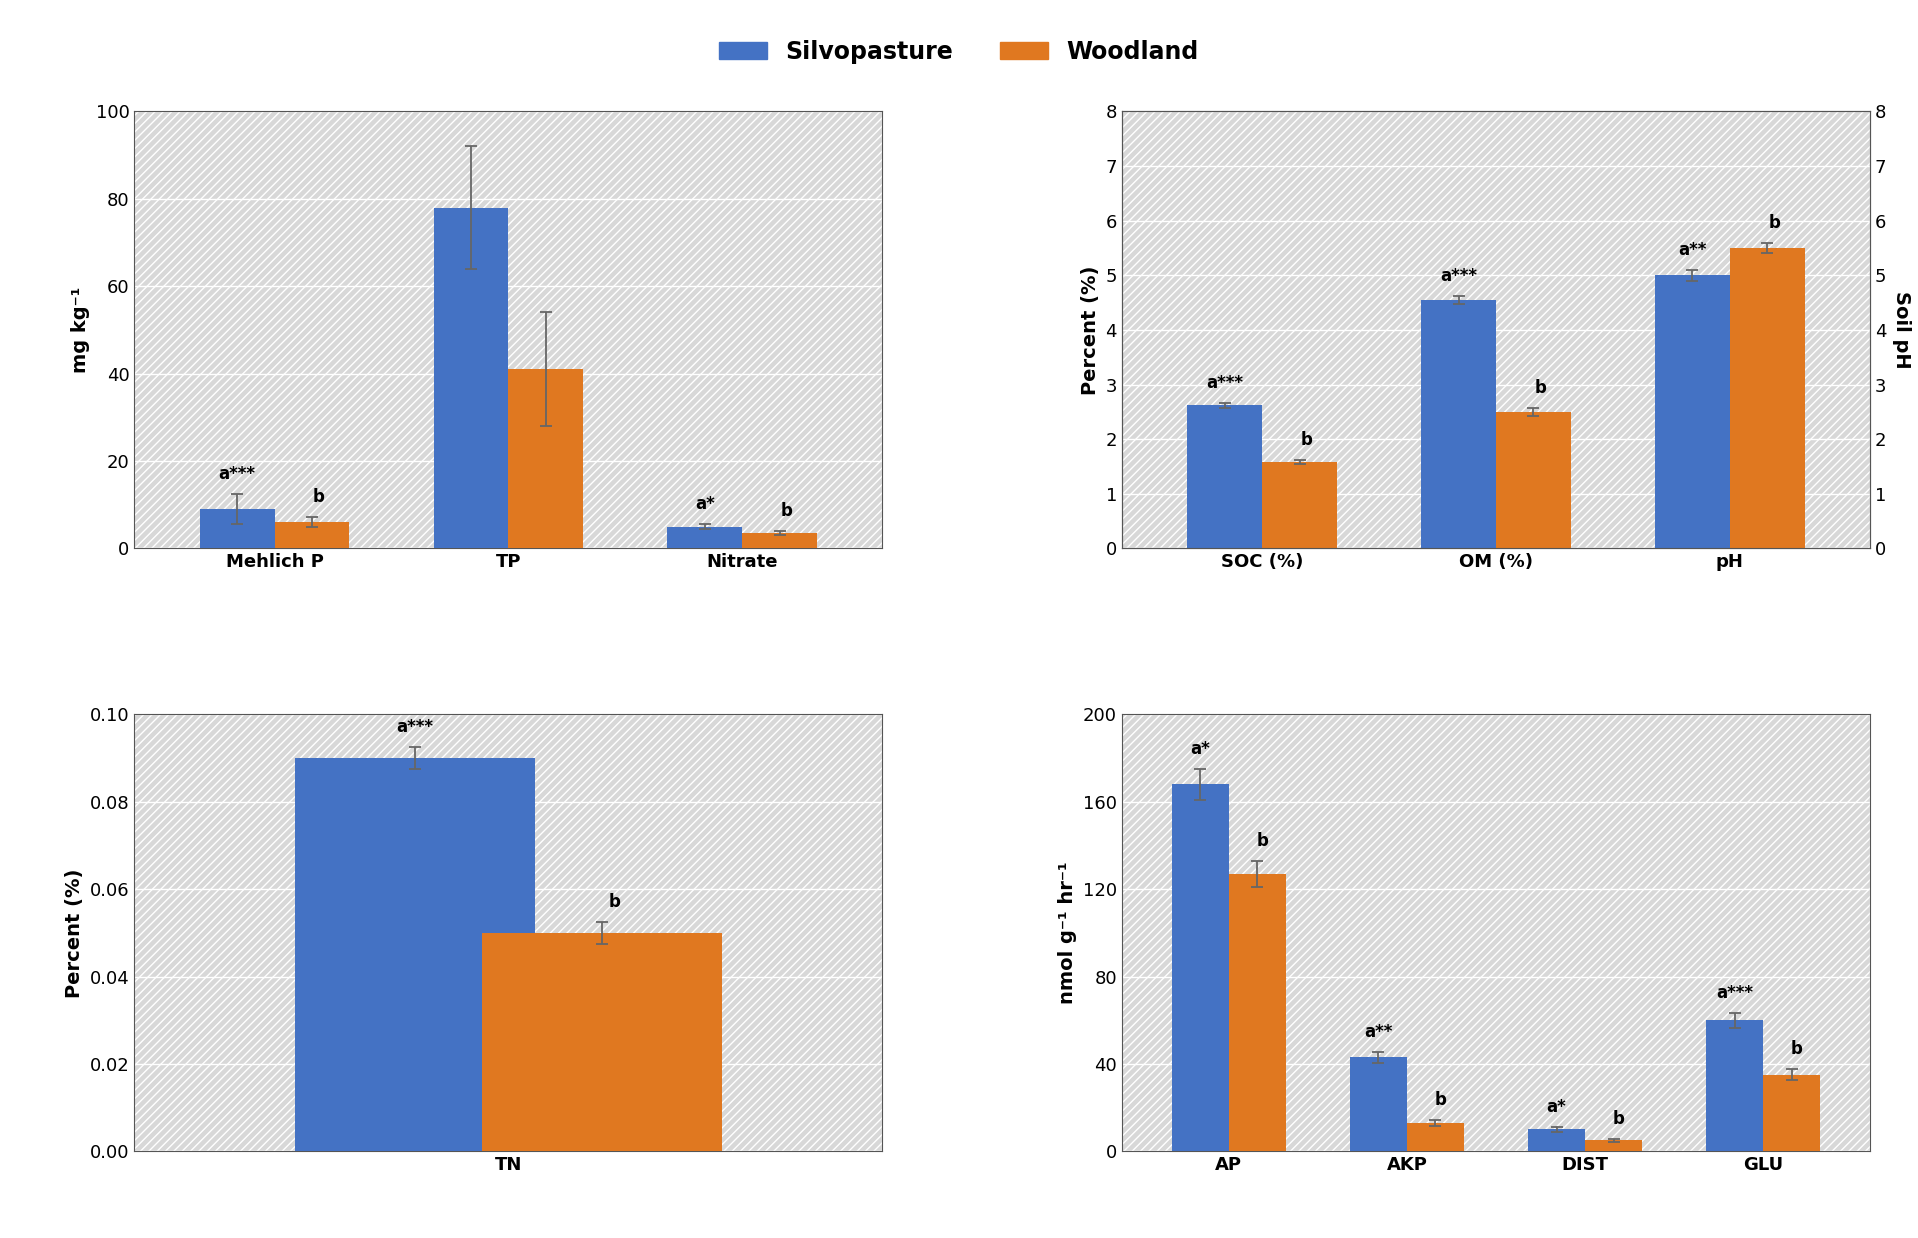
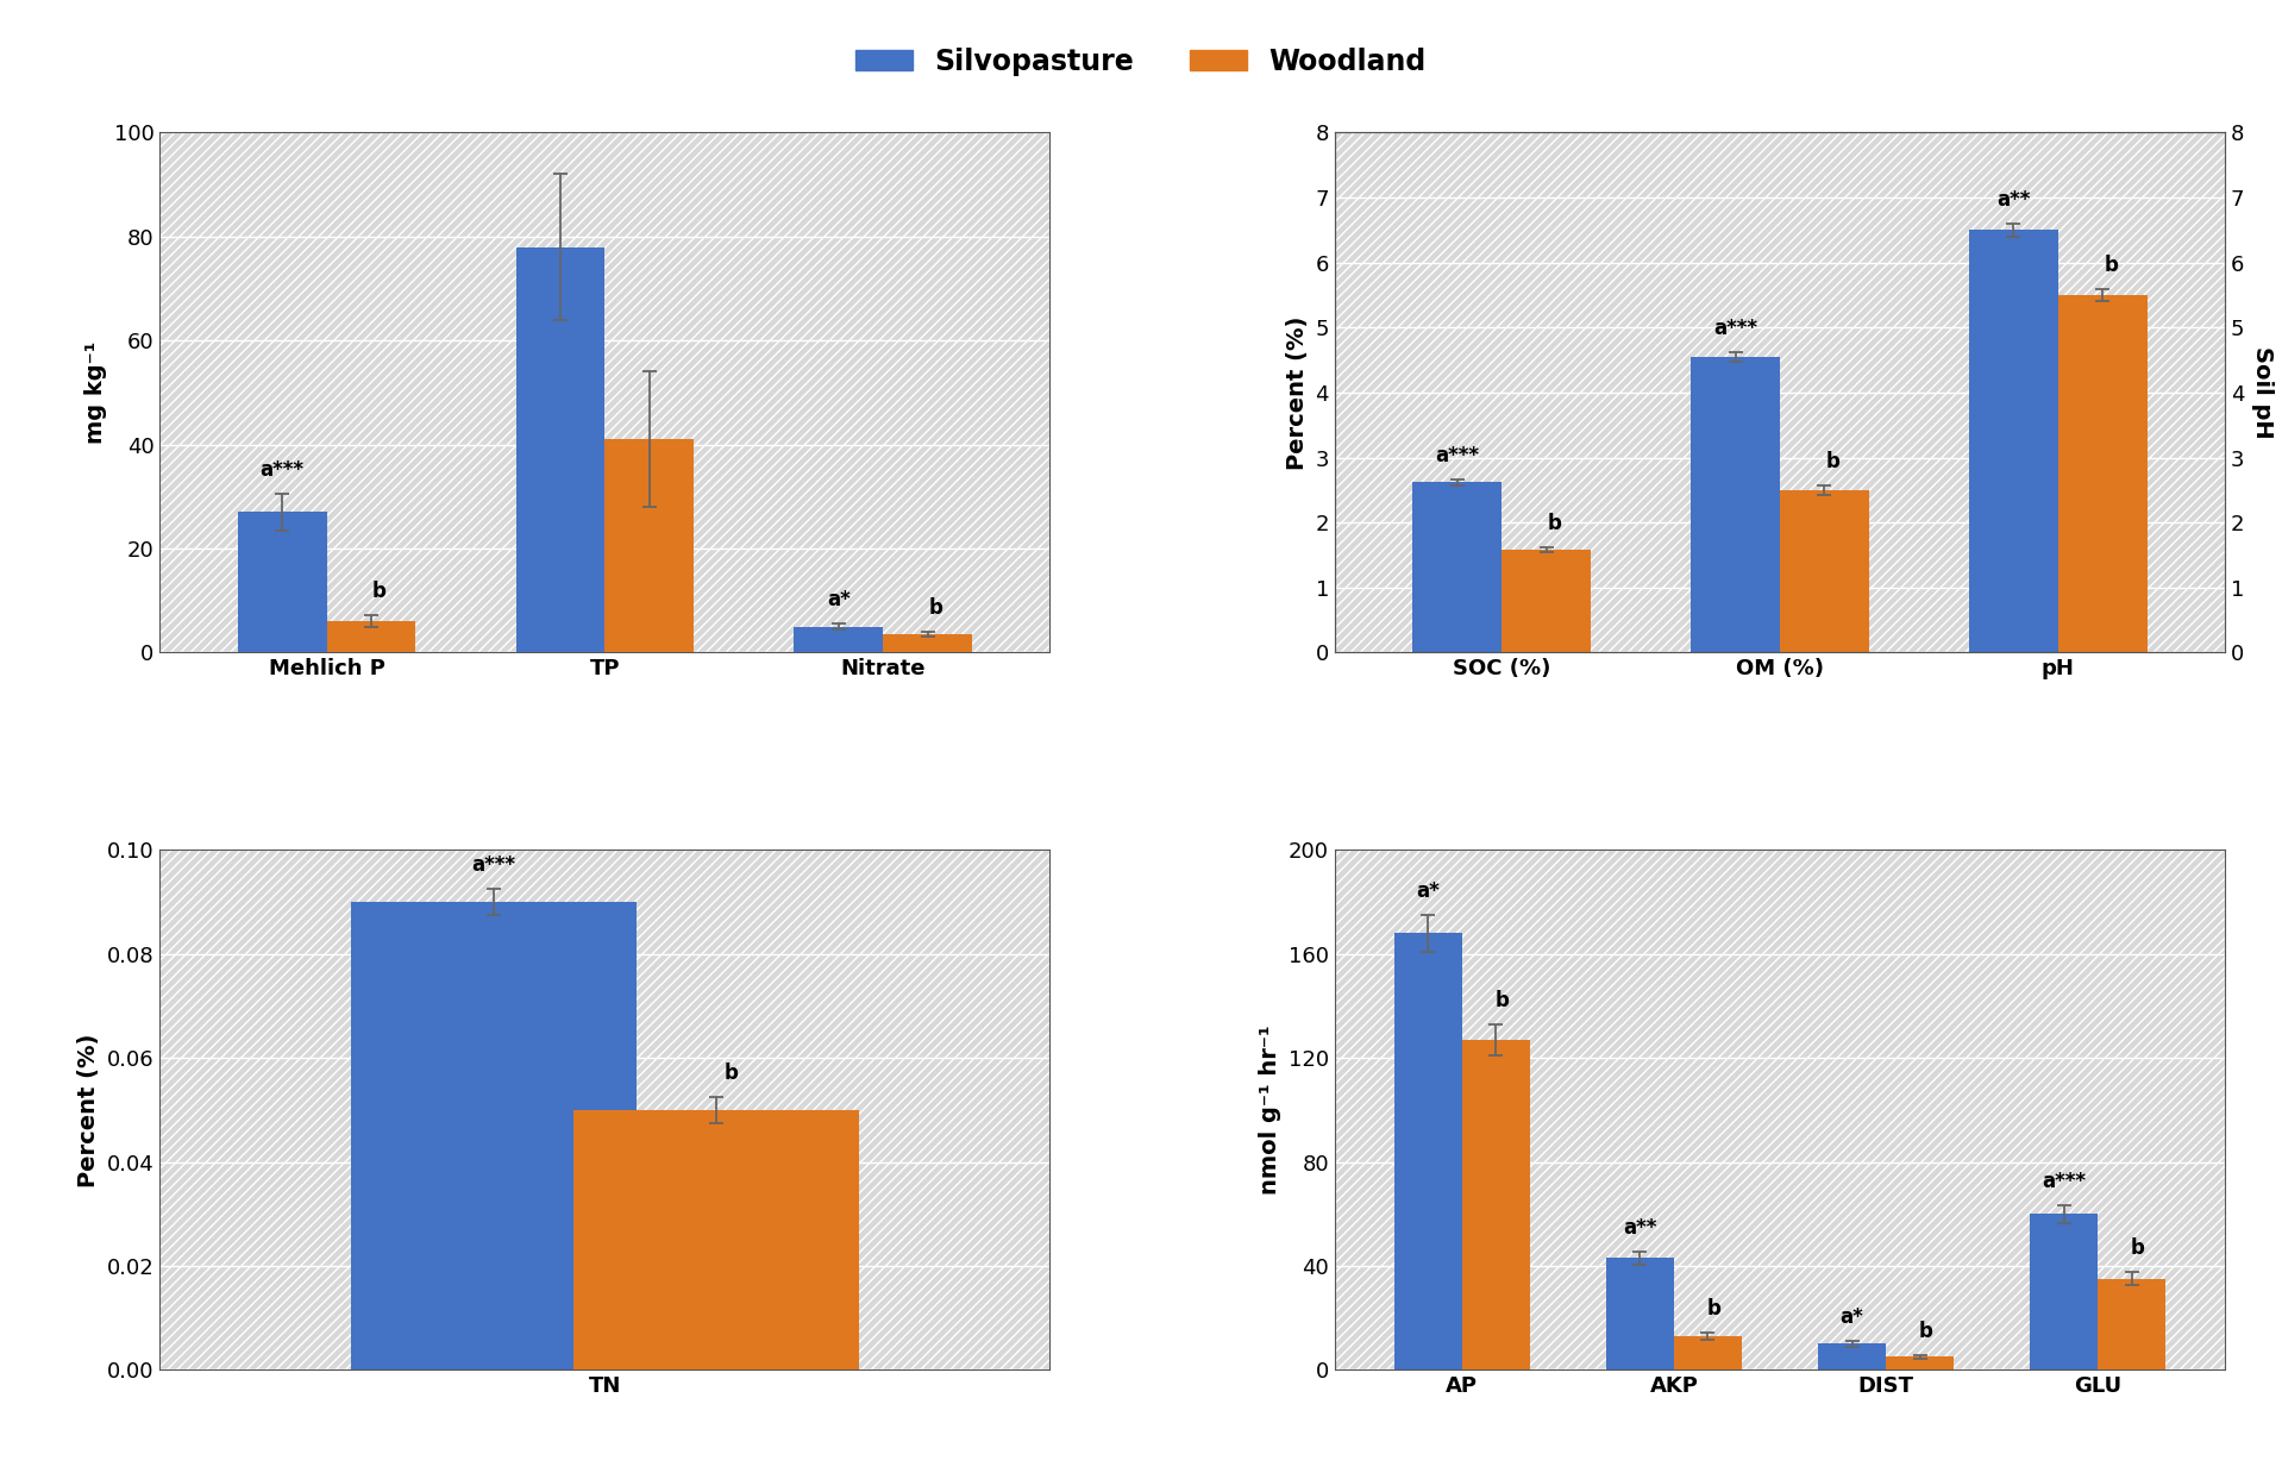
Silvopasture/Mehlich P: 9 -> 27
Silvopasture/pH: 5.00 -> 6.50
